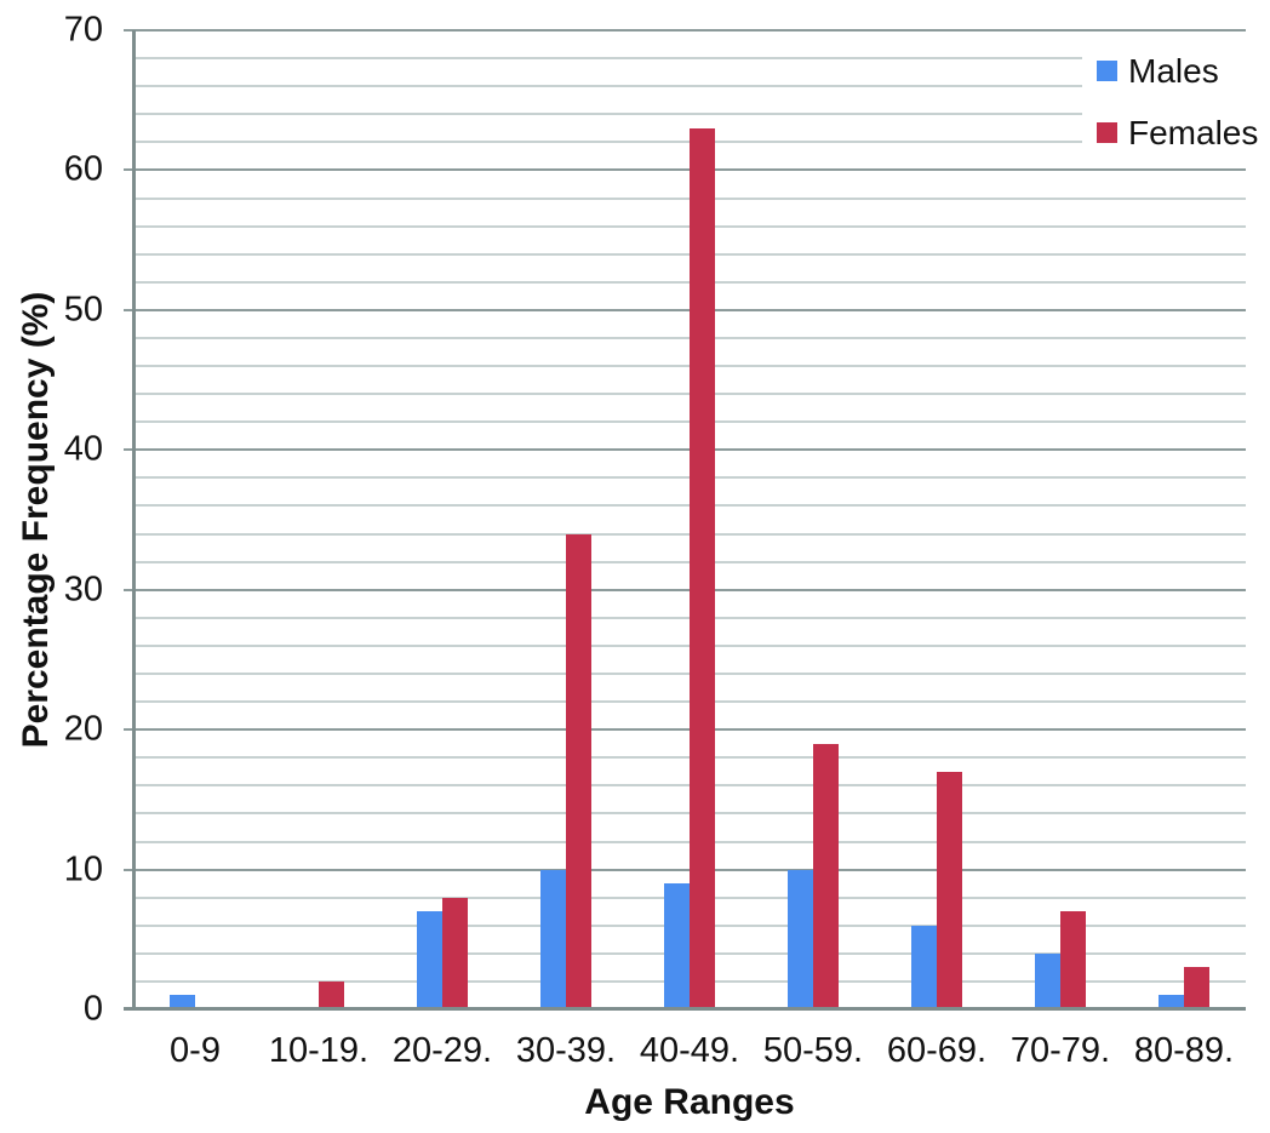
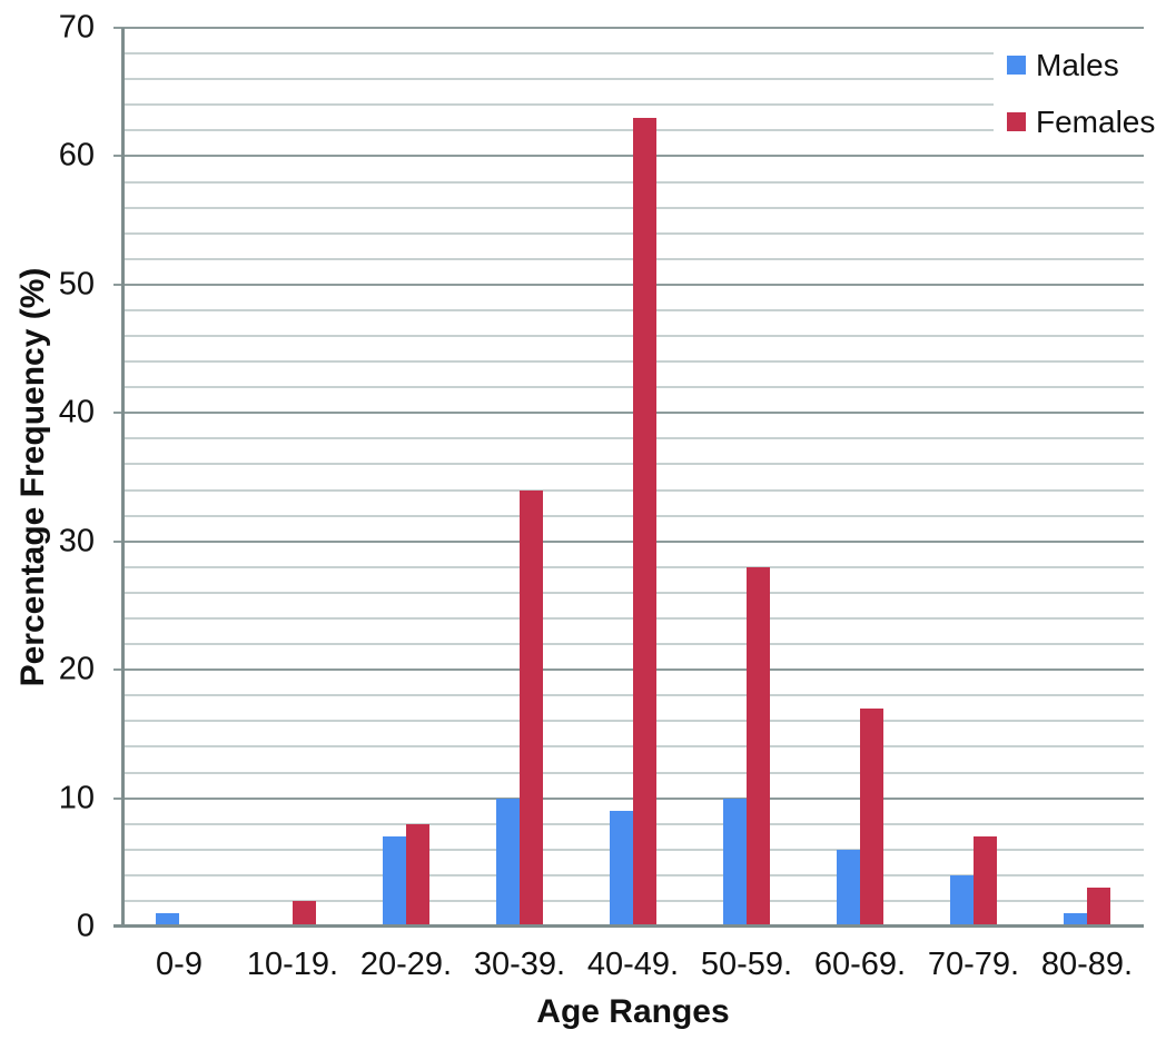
Females/50-59.: 19 -> 28
